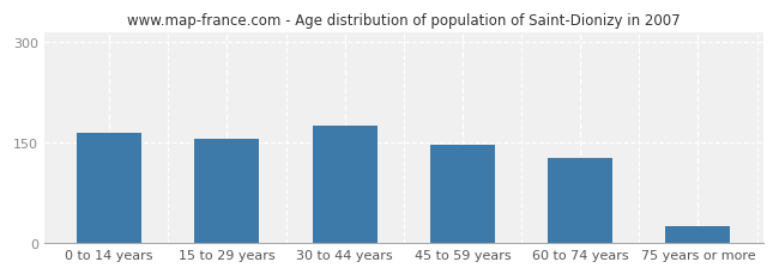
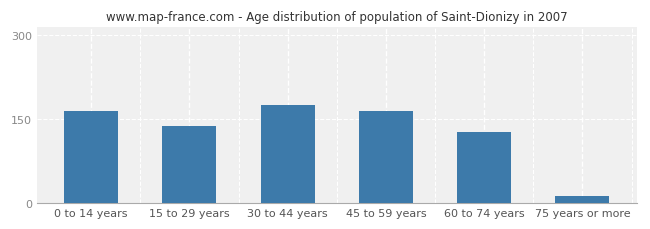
15 to 29 years: 156 -> 138
45 to 59 years: 146 -> 165
75 years or more: 26 -> 13
